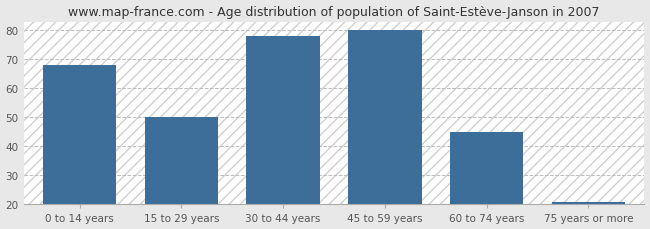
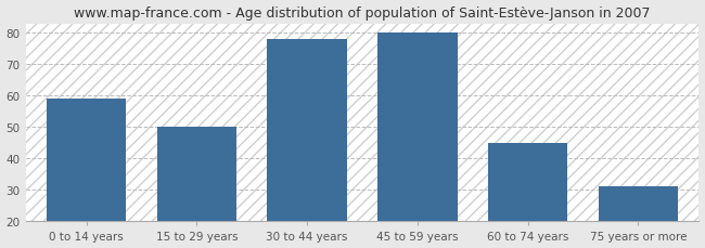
0 to 14 years: 68 -> 59
75 years or more: 21 -> 31
